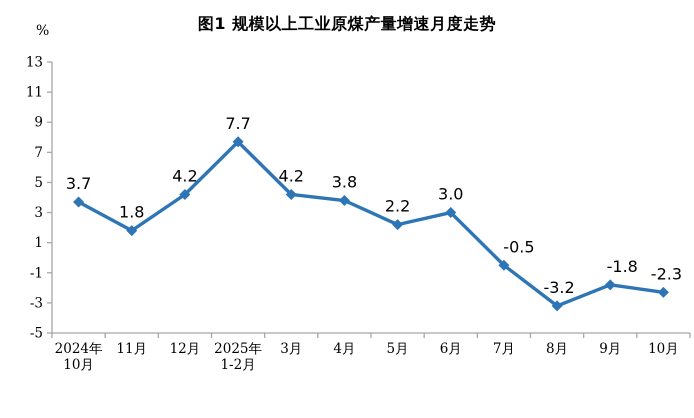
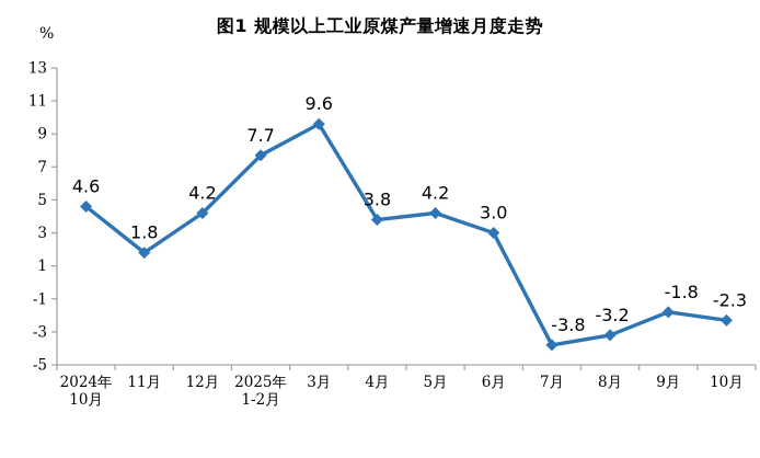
2024年 10月: 3.7 -> 4.6
3月: 4.2 -> 9.6
5月: 2.2 -> 4.2
7月: -0.5 -> -3.8
